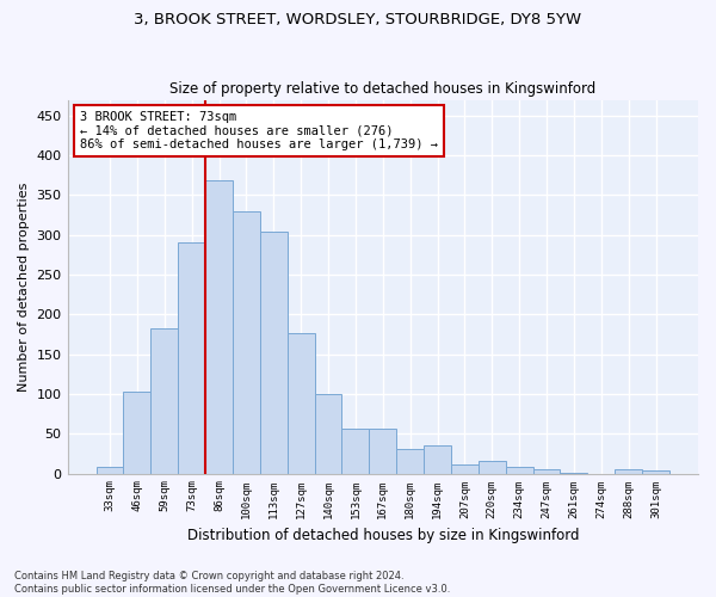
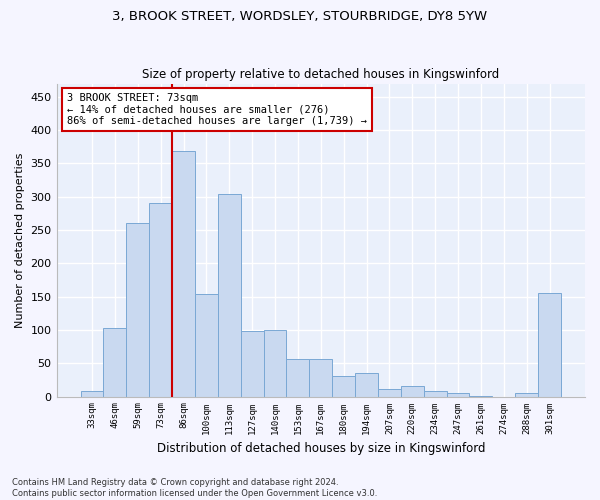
59sqm: 182 -> 260
100sqm: 330 -> 154
127sqm: 176 -> 98
301sqm: 4 -> 156
